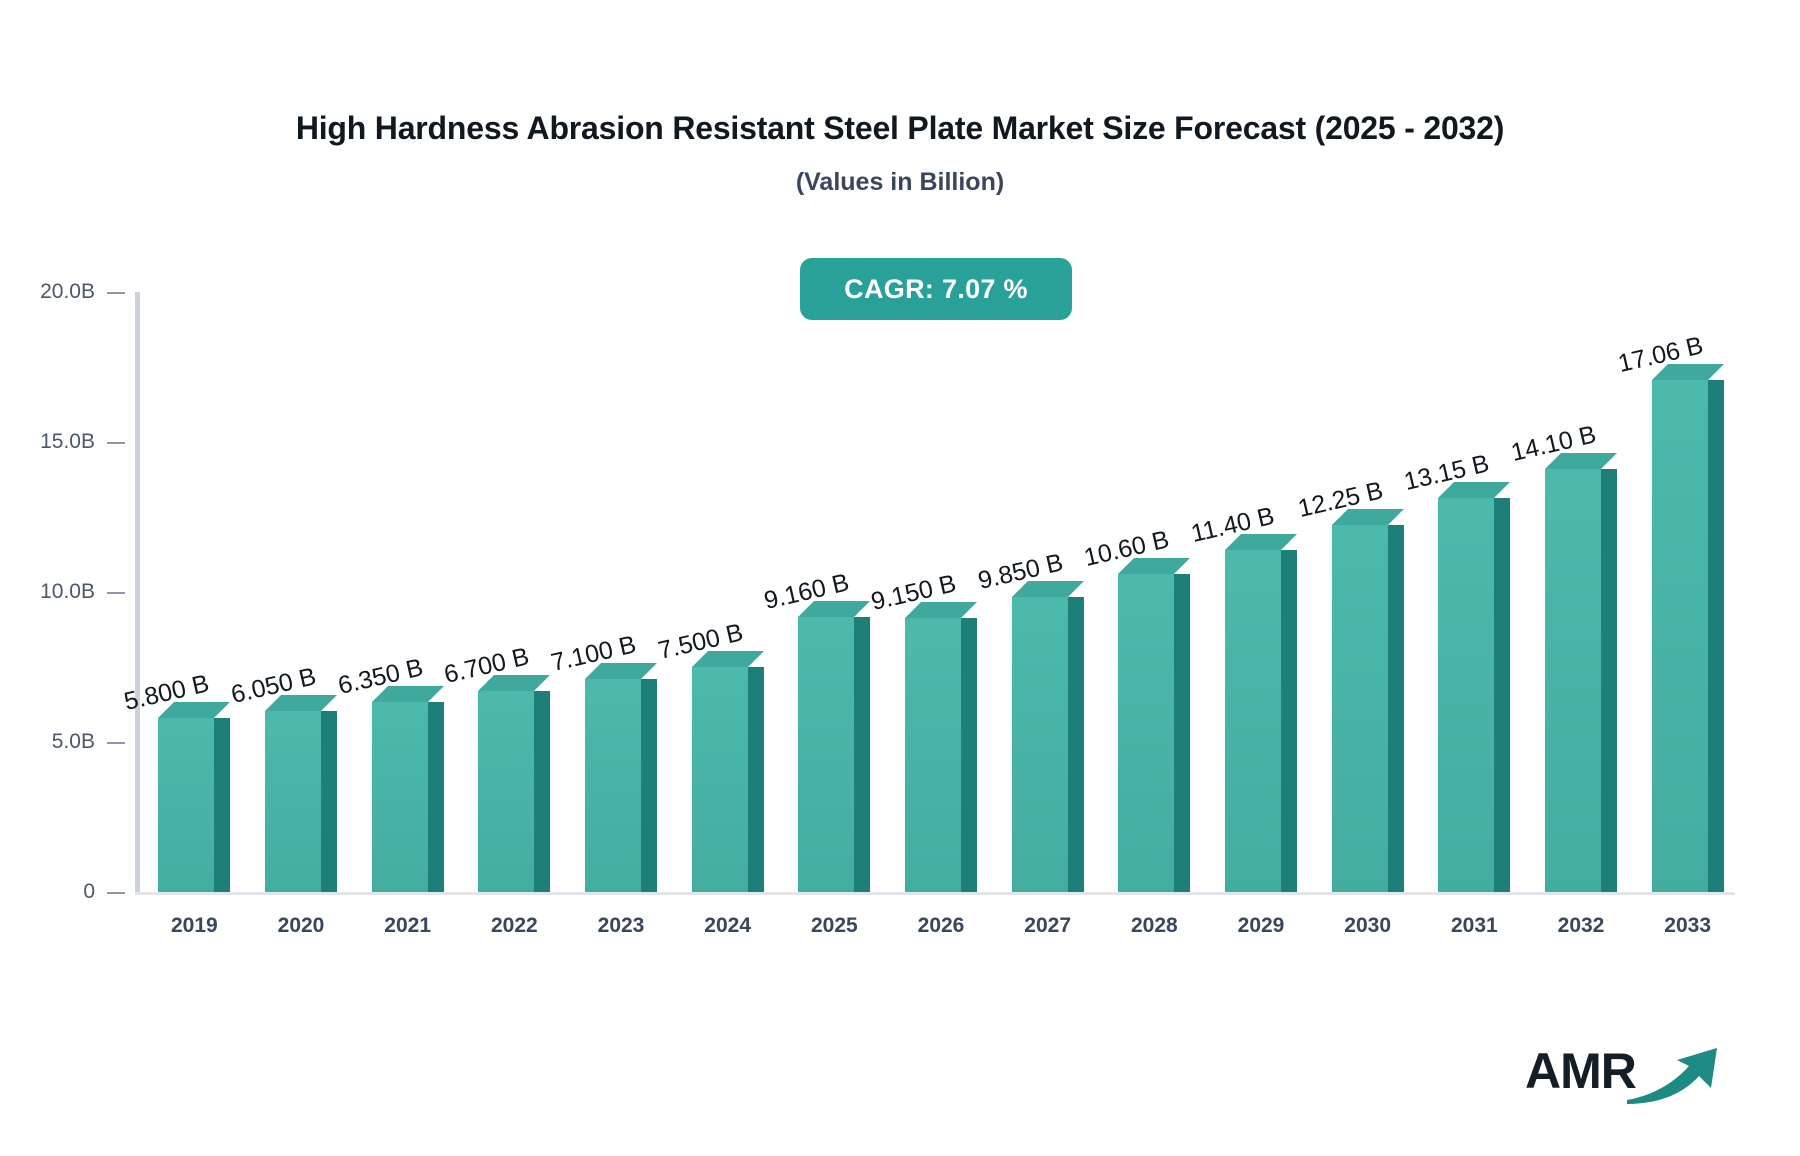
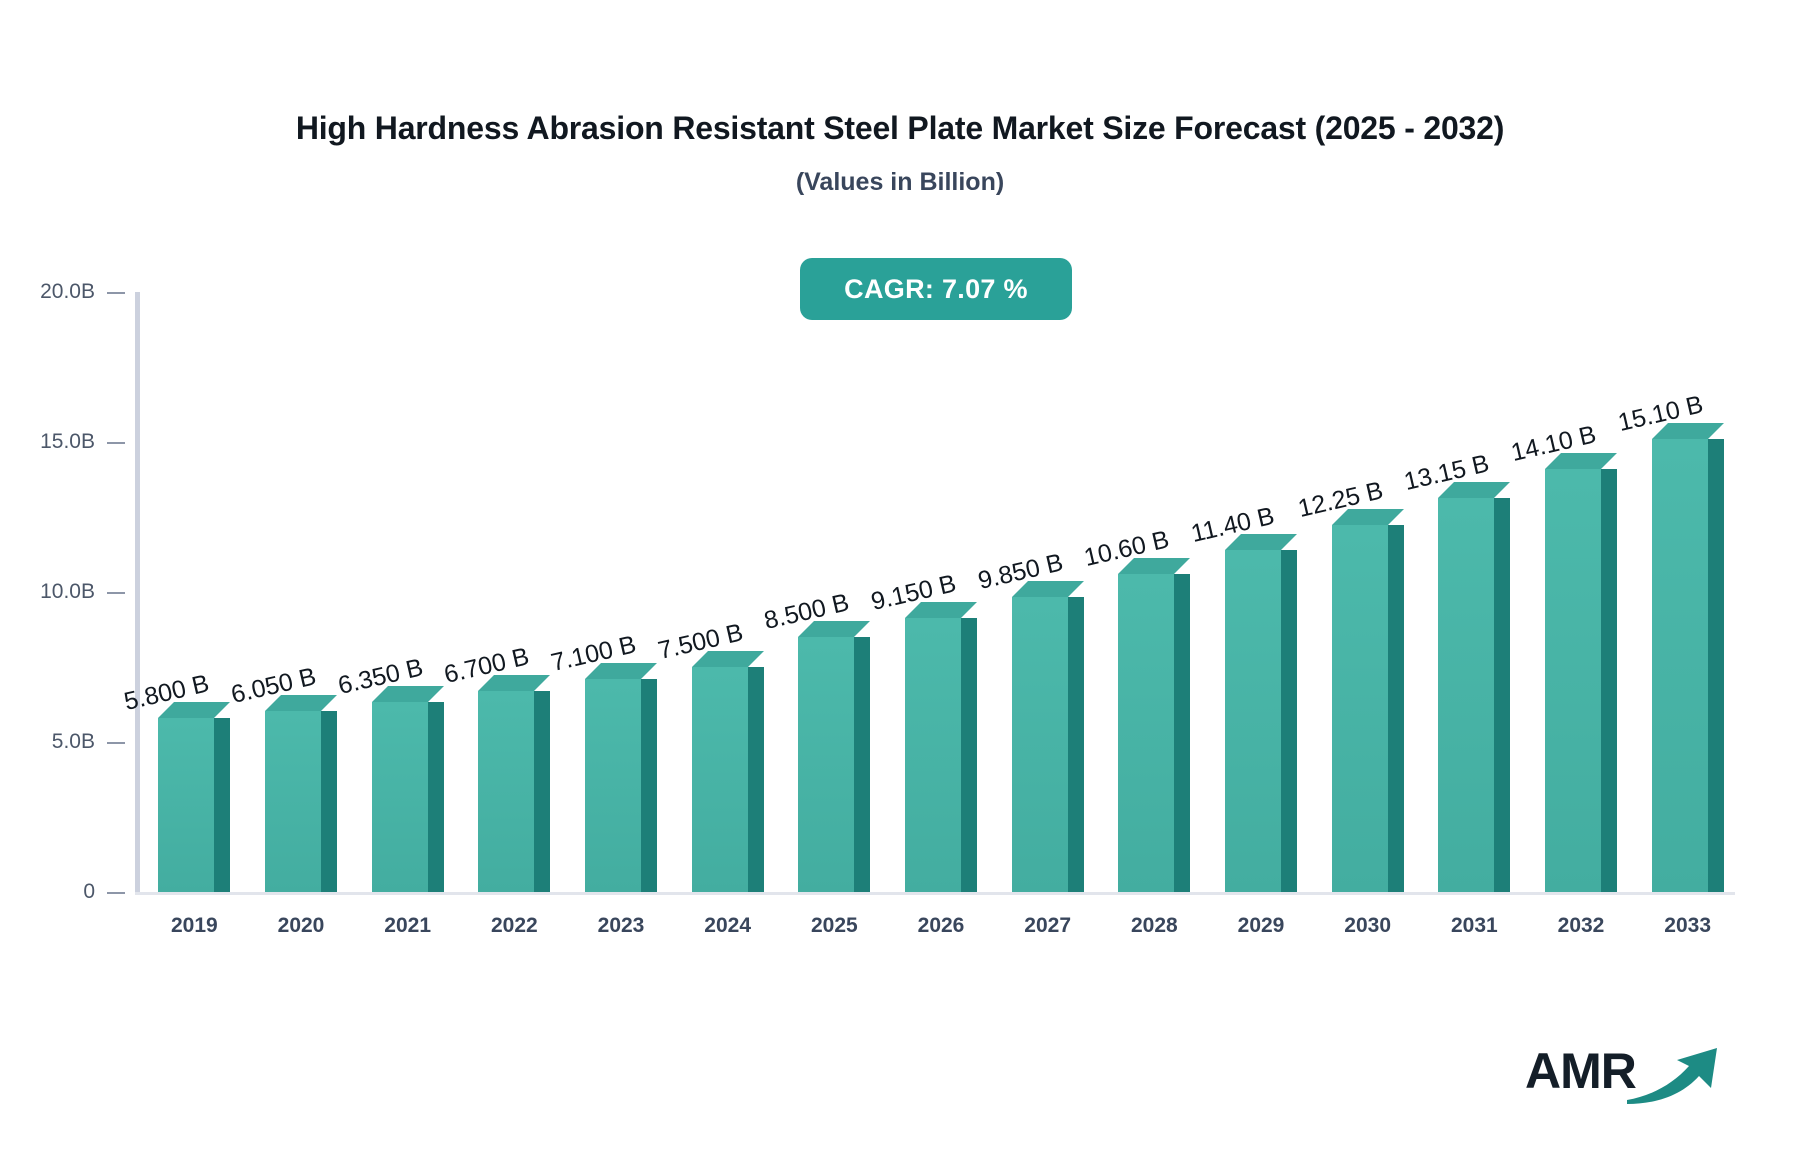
2025: 9.160 -> 8.500
2033: 17.06 -> 15.10
